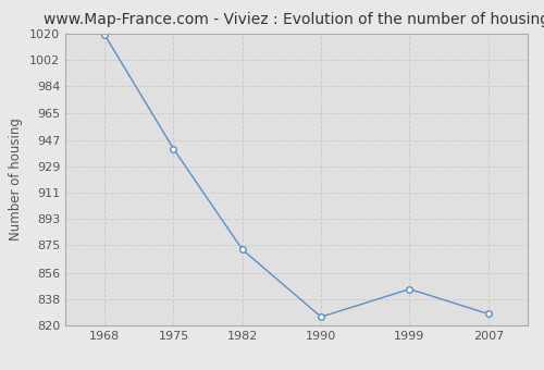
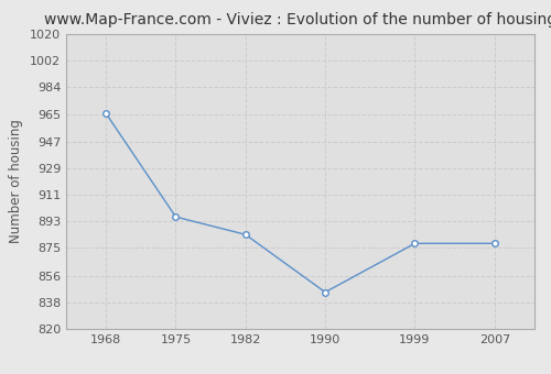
1968: 1019 -> 966
1975: 941 -> 896
1982: 872 -> 884
1990: 826 -> 845
1999: 845 -> 878
2007: 828 -> 878
